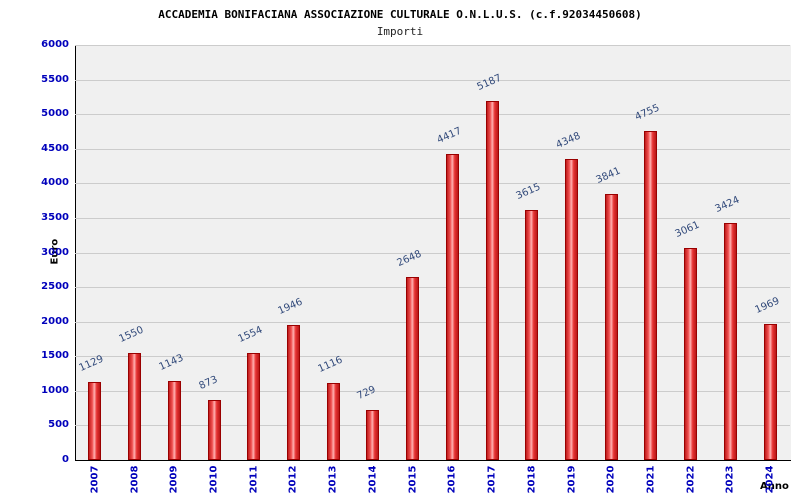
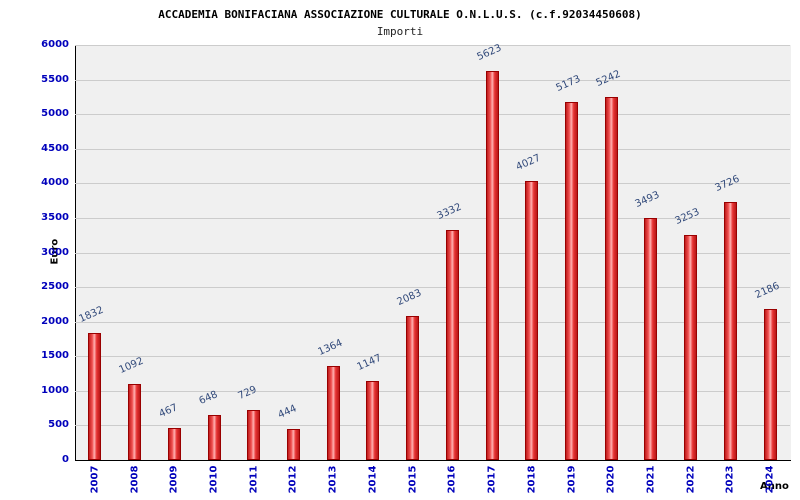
2007: 1129 -> 1832
2008: 1550 -> 1092
2009: 1143 -> 467
2010: 873 -> 648
2011: 1554 -> 729
2012: 1946 -> 444
2013: 1116 -> 1364
2014: 729 -> 1147
2015: 2648 -> 2083
2016: 4417 -> 3332
2017: 5187 -> 5623
2018: 3615 -> 4027
2019: 4348 -> 5173
2020: 3841 -> 5242
2021: 4755 -> 3493
2022: 3061 -> 3253
2023: 3424 -> 3726
2024: 1969 -> 2186
